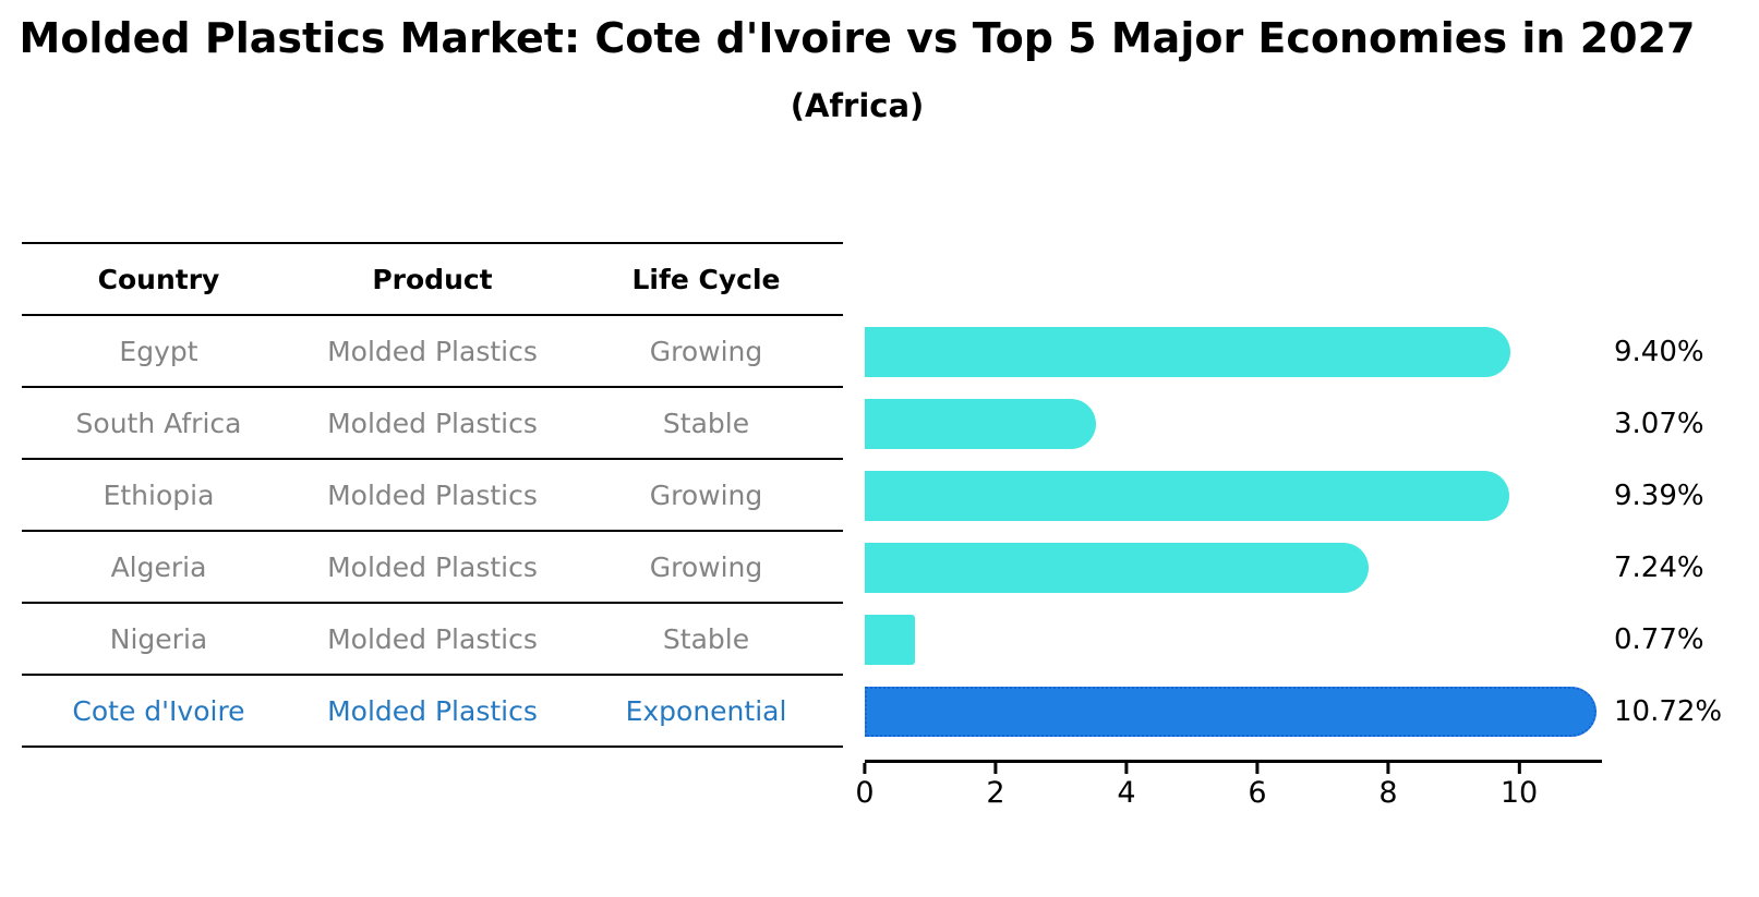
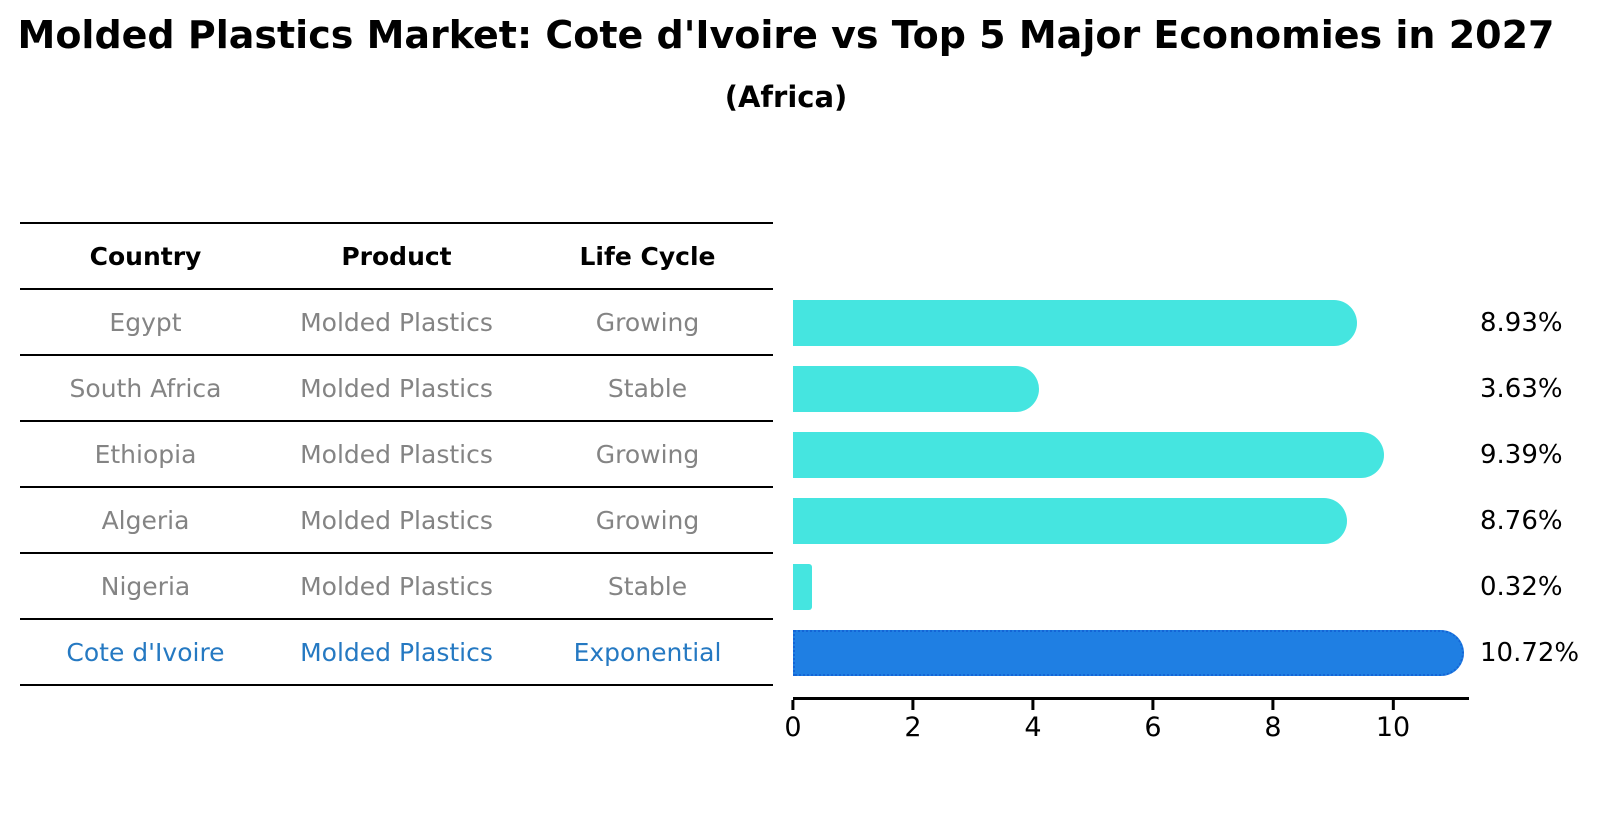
Egypt: 9.40% -> 8.93%
South Africa: 3.07% -> 3.63%
Algeria: 7.24% -> 8.76%
Nigeria: 0.77% -> 0.32%
